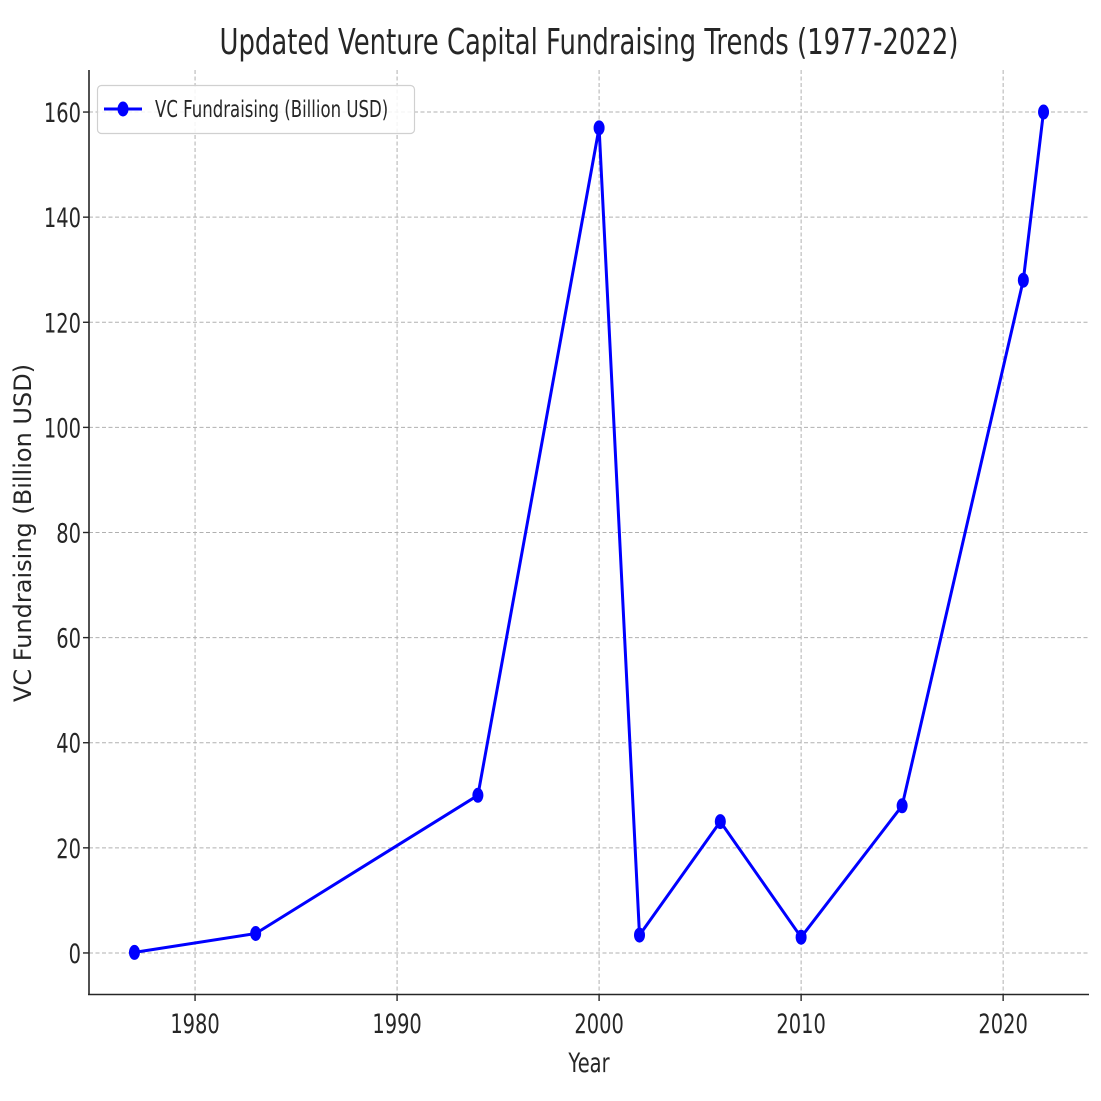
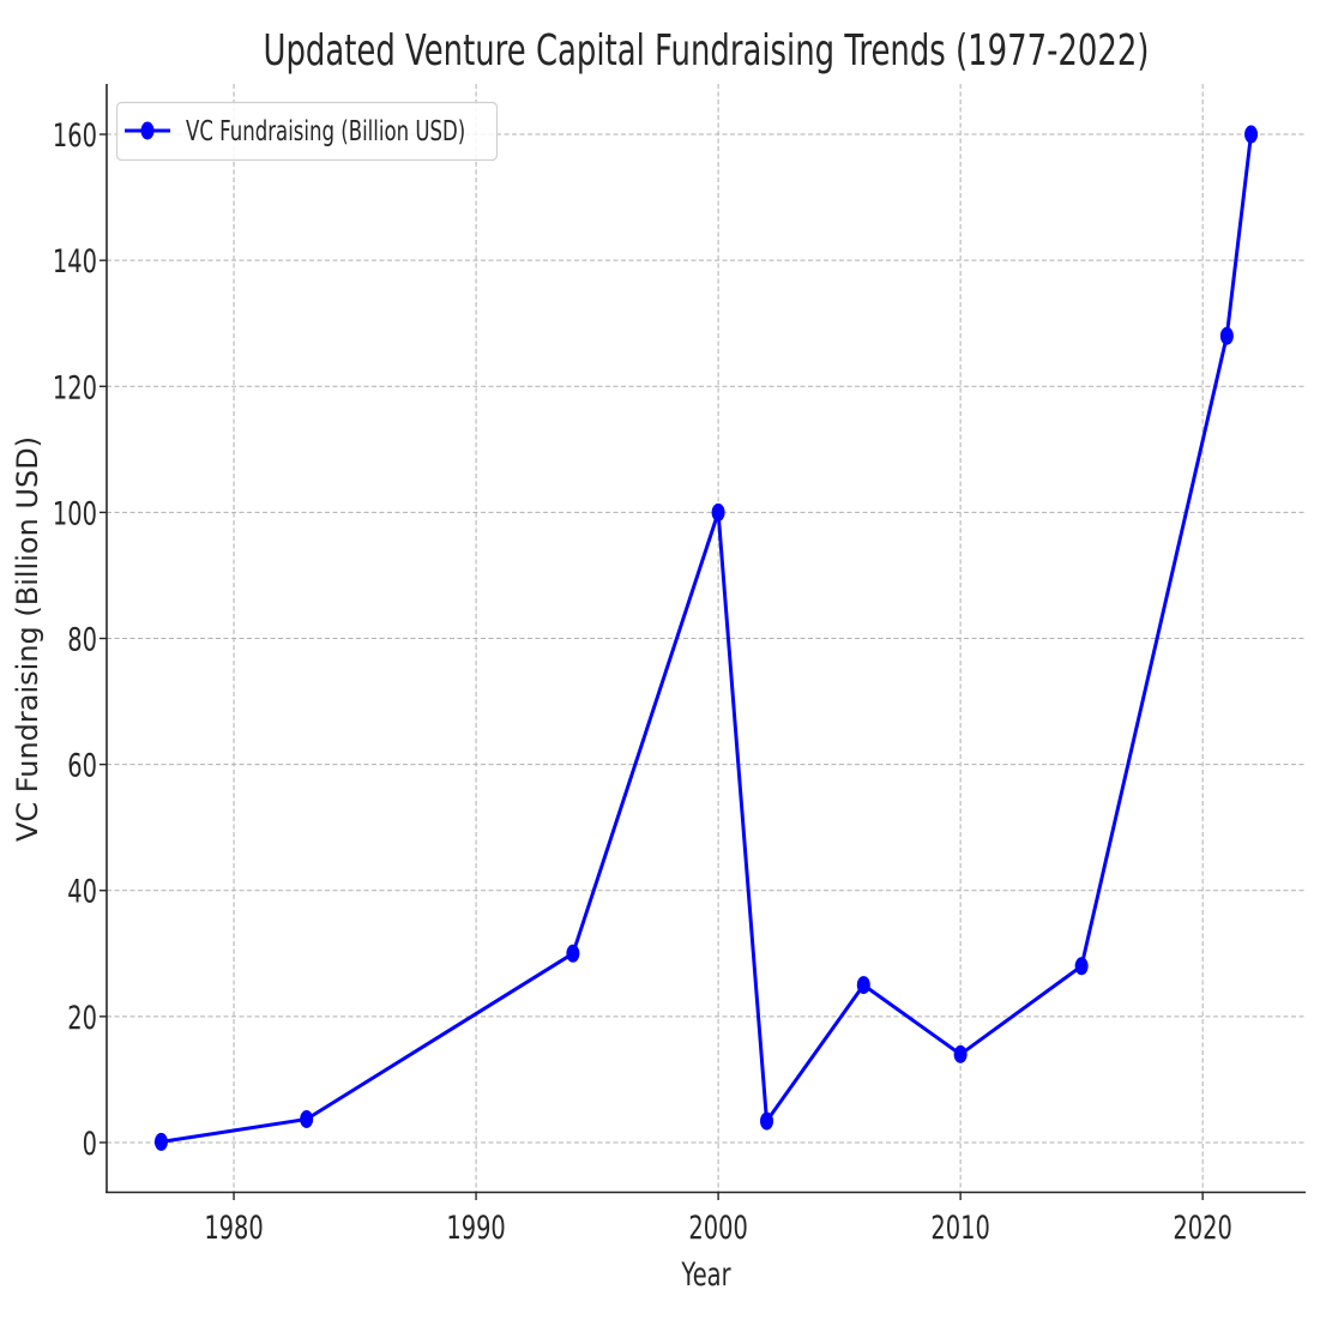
2000: 157 -> 100
2010: 3 -> 14
